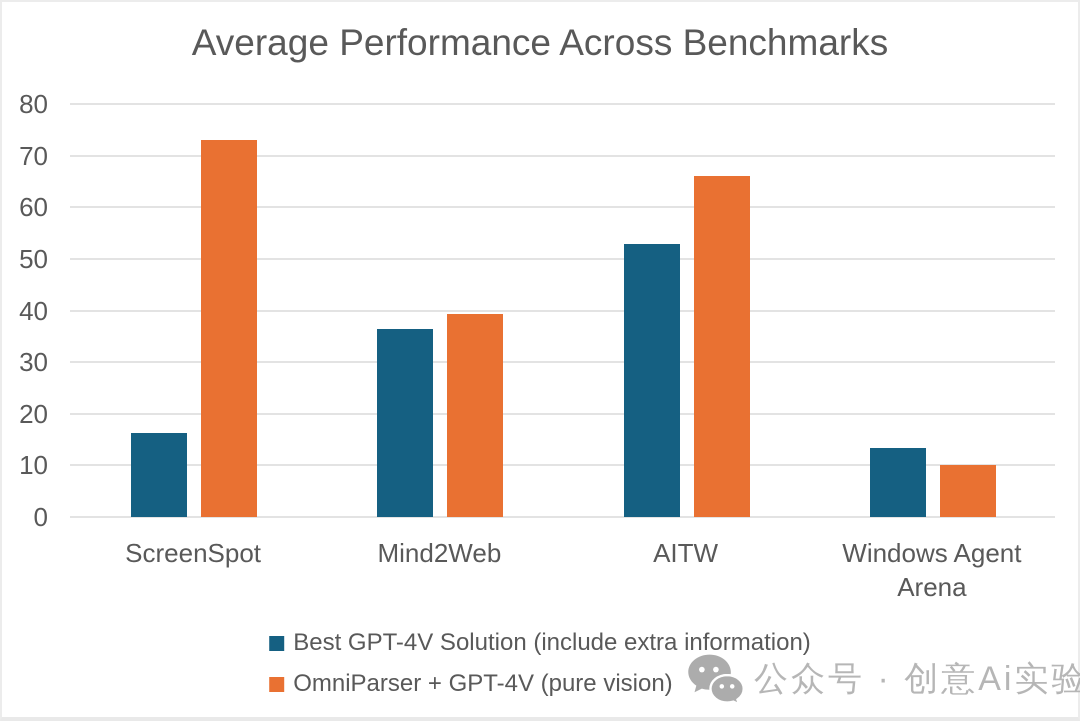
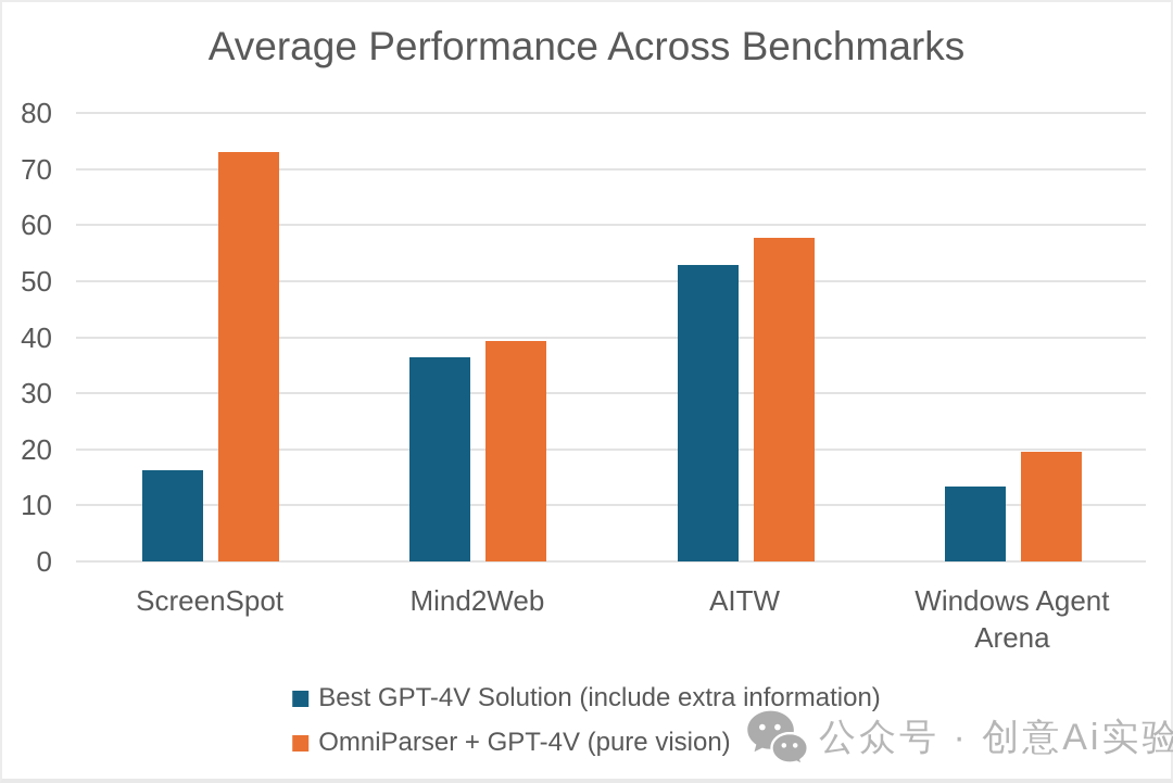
OmniParser + GPT-4V (pure vision)/AITW: 66 -> 58
OmniParser + GPT-4V (pure vision)/Windows Agent Arena: 10 -> 20
